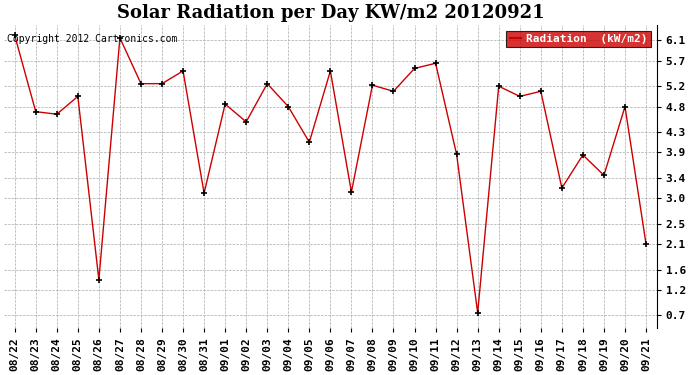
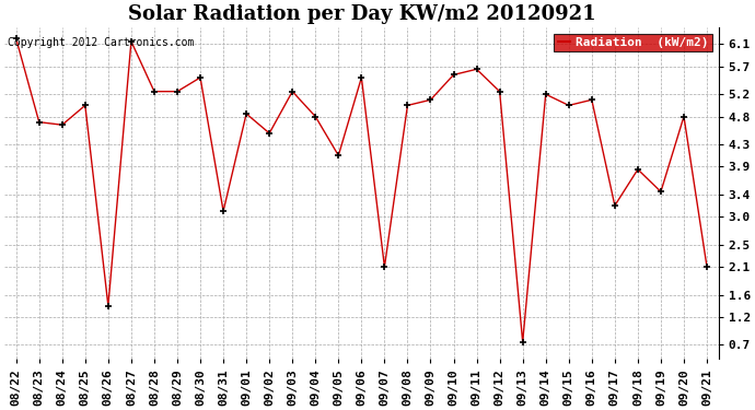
09/07: 3.12 -> 2.10
09/08: 5.22 -> 5.00
09/12: 3.86 -> 5.25
